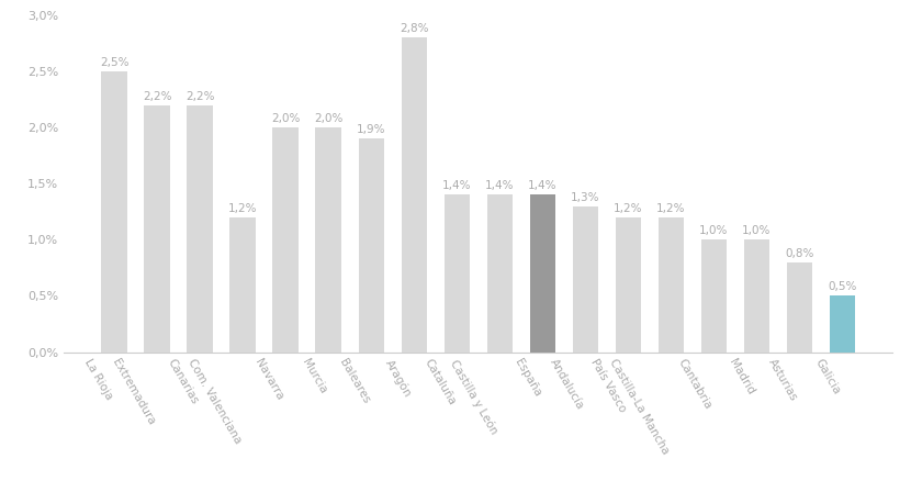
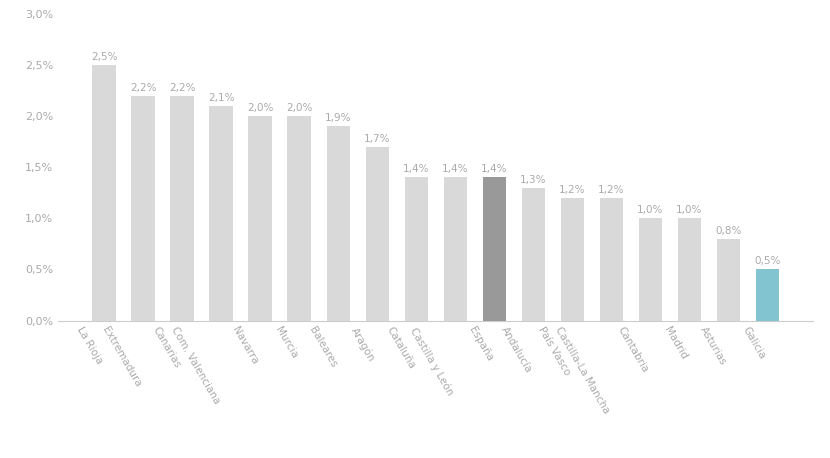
Com. Valenciana: 1,2% -> 2,1%
Aragón: 2,8% -> 1,7%
